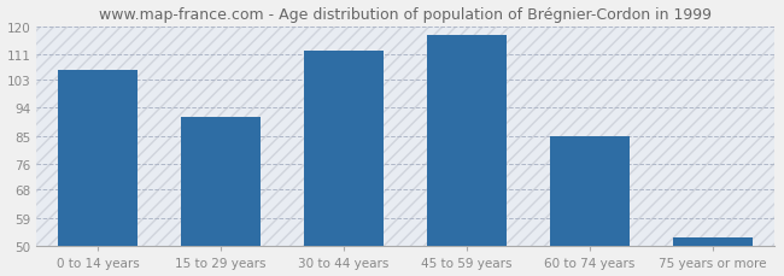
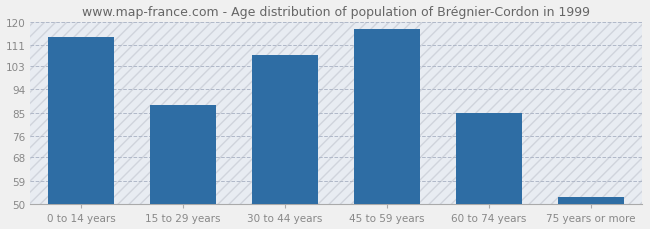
0 to 14 years: 106 -> 114
15 to 29 years: 91 -> 88
30 to 44 years: 112 -> 107
